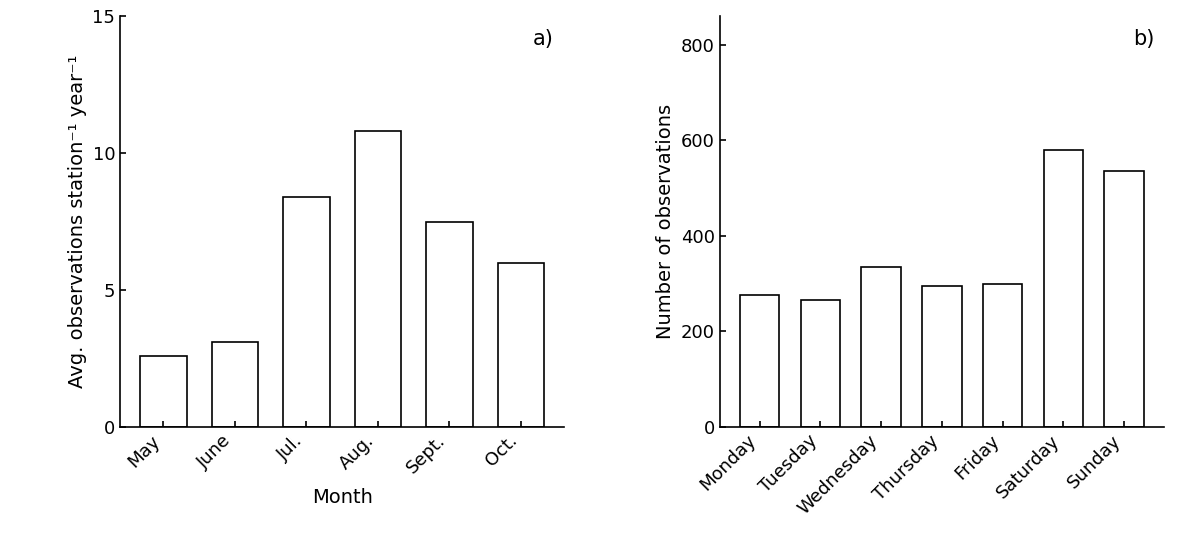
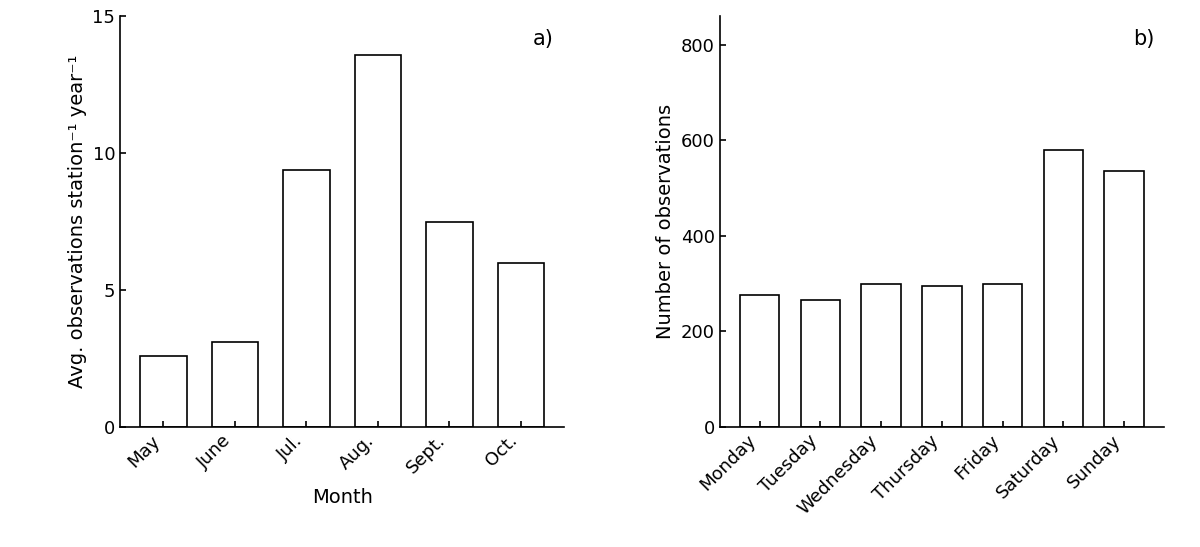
Jul.: 8.4 -> 9.4
Aug.: 10.8 -> 13.6
Wednesday: 335 -> 300
